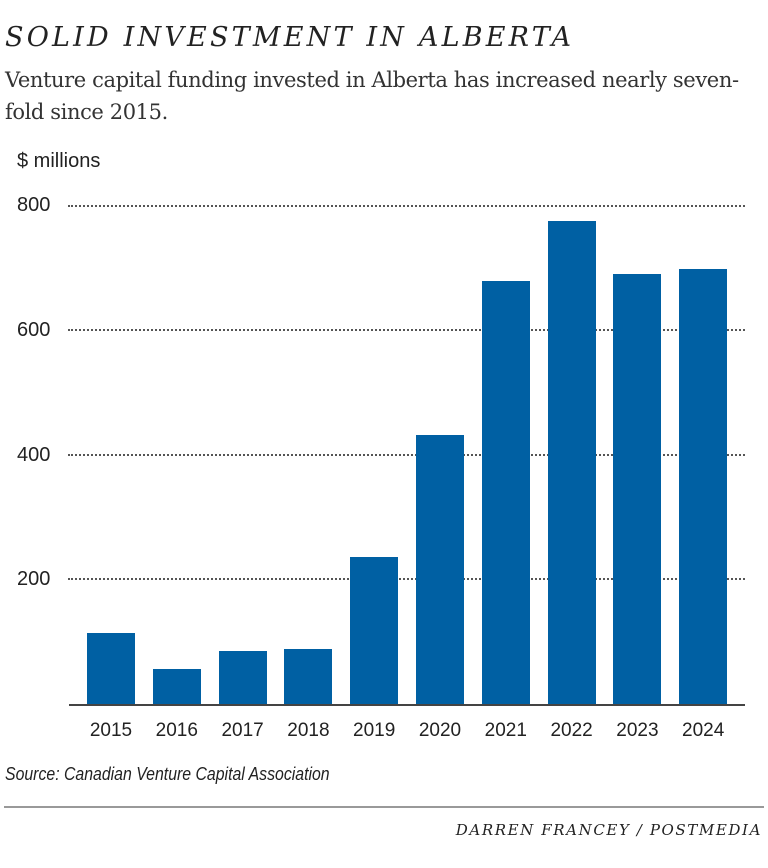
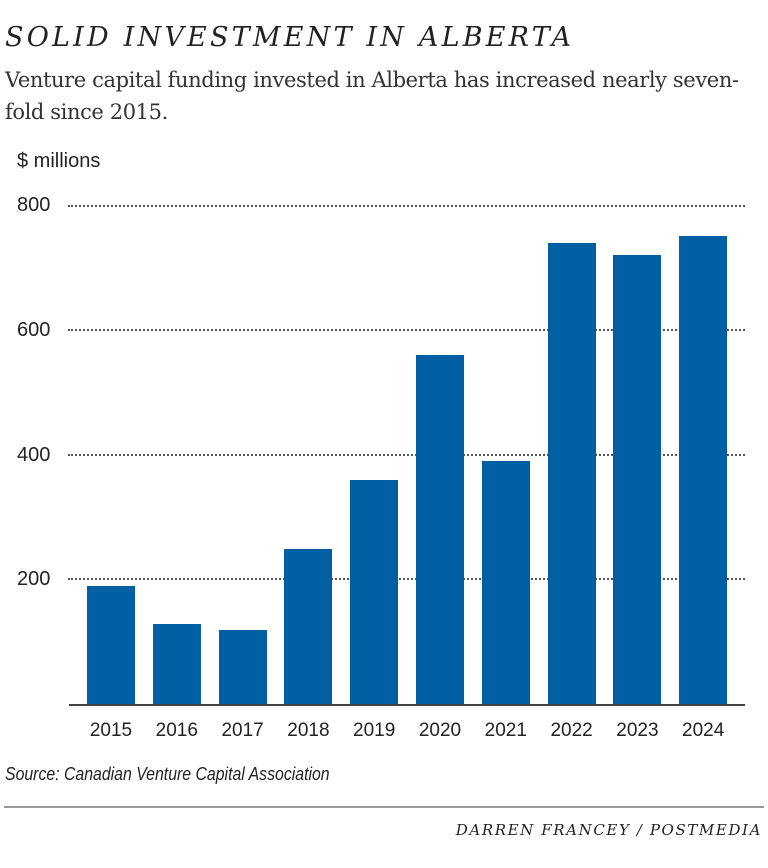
2015: 120 -> 190
2016: 60 -> 130
2017: 90 -> 120
2018: 90 -> 250
2019: 240 -> 360
2020: 430 -> 560
2021: 680 -> 390
2022: 780 -> 740
2023: 690 -> 720
2024: 700 -> 750
